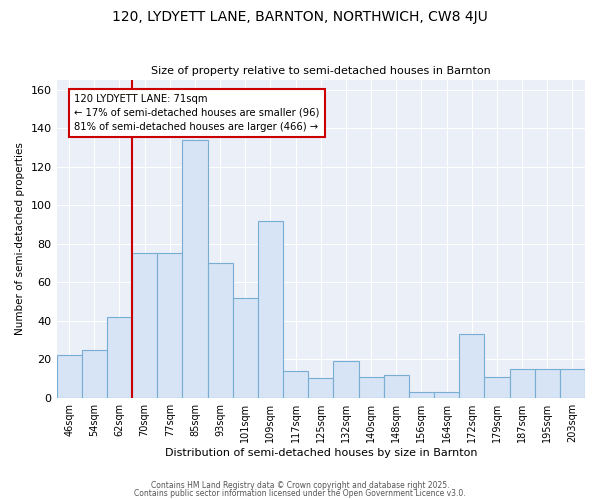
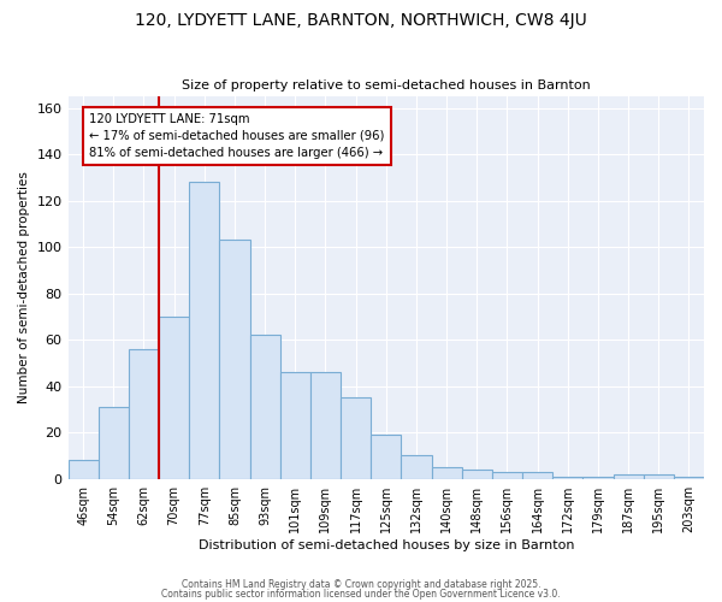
46sqm: 22 -> 8
54sqm: 25 -> 31
62sqm: 42 -> 56
70sqm: 75 -> 70
77sqm: 75 -> 128
85sqm: 134 -> 103
93sqm: 70 -> 62
101sqm: 52 -> 46
109sqm: 92 -> 46
117sqm: 14 -> 35
125sqm: 10 -> 19
132sqm: 19 -> 10
140sqm: 11 -> 5
148sqm: 12 -> 4
172sqm: 33 -> 1
179sqm: 11 -> 1
187sqm: 15 -> 2
195sqm: 15 -> 2
203sqm: 15 -> 1
